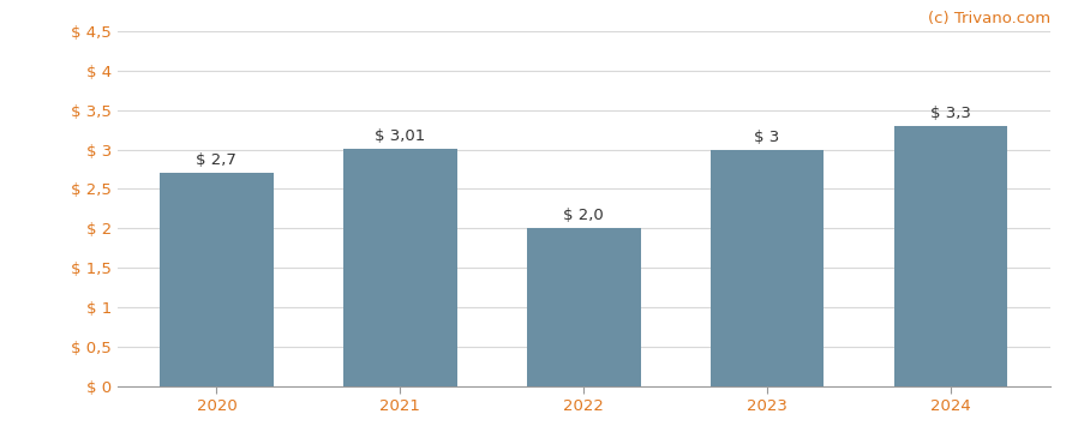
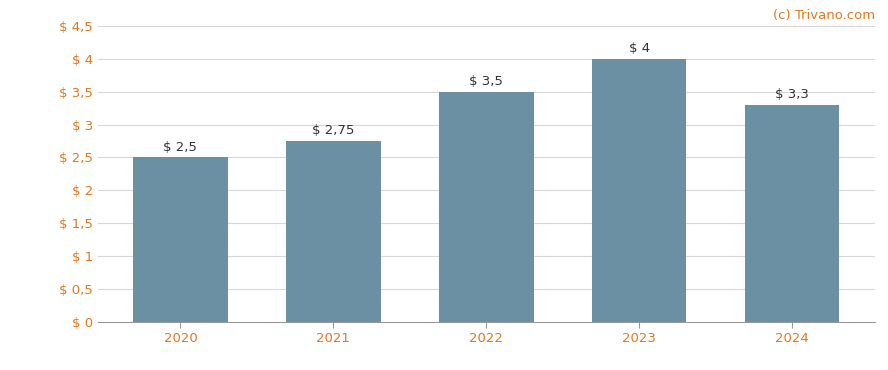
2020: 2,7 -> 2,5
2021: 3,01 -> 2,75
2022: 2,0 -> 3,5
2023: 3 -> 4
